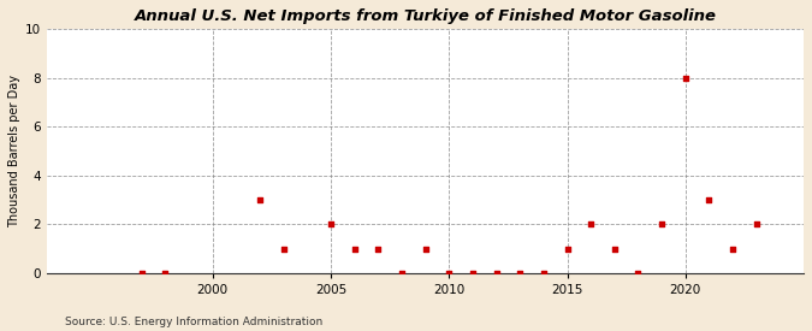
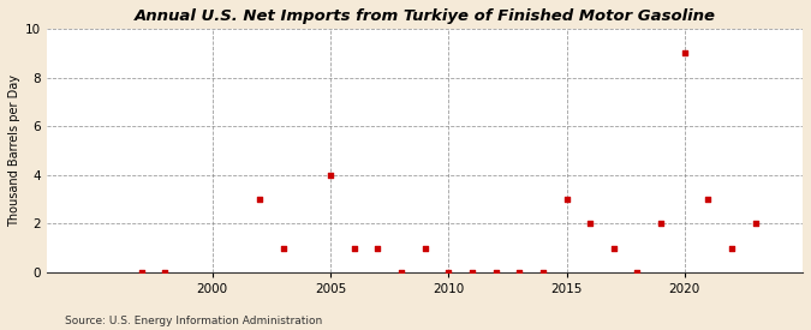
2005: 2 -> 4
2015: 1 -> 3
2020: 8 -> 9
